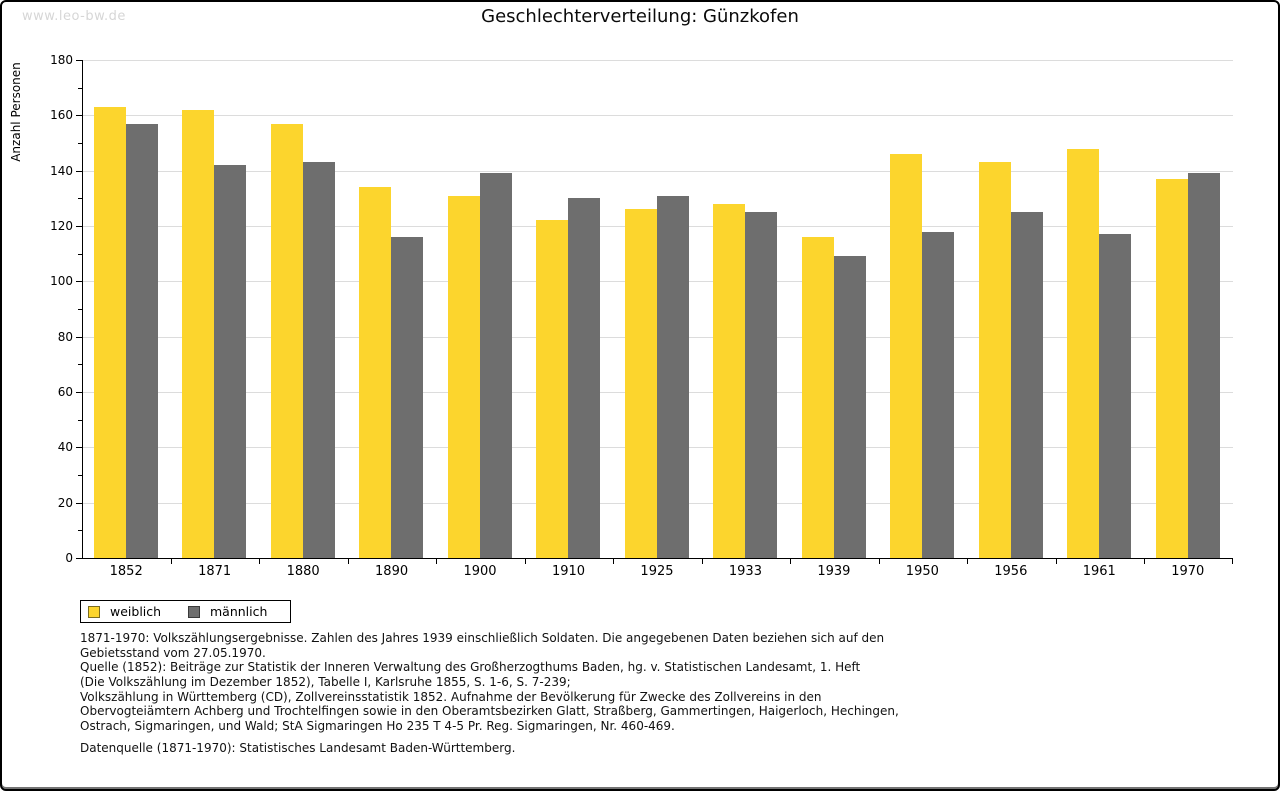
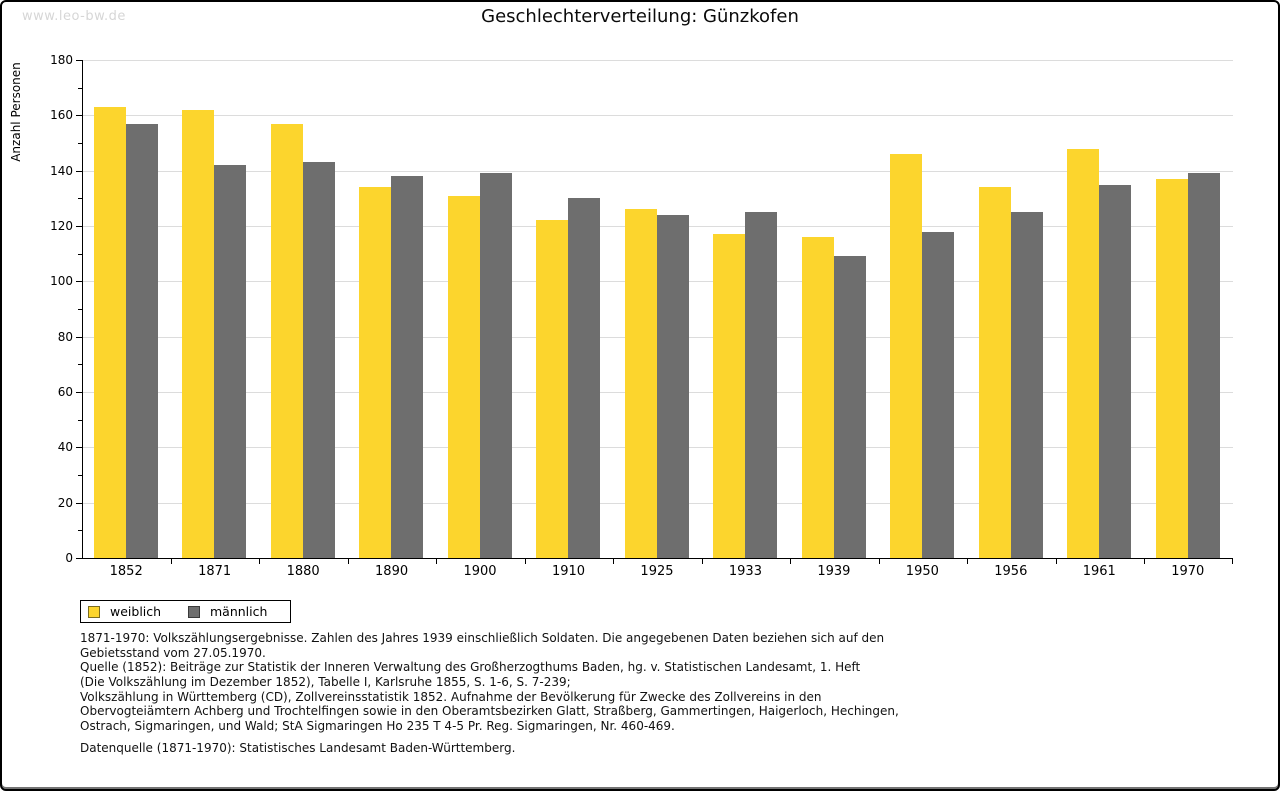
männlich/1890: 116 -> 138
männlich/1925: 131 -> 124
weiblich/1933: 128 -> 117
weiblich/1956: 143 -> 134
männlich/1961: 117 -> 135
